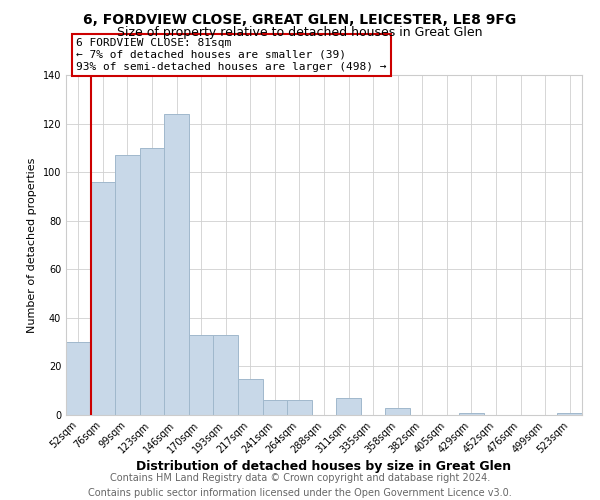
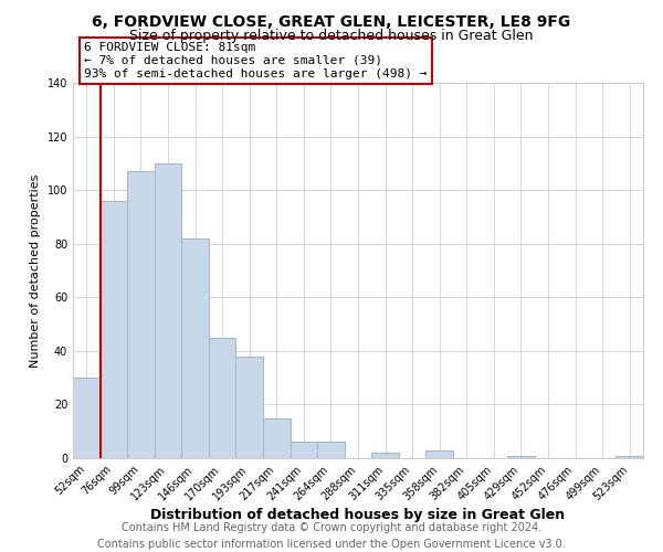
146sqm: 124 -> 82
170sqm: 33 -> 45
193sqm: 33 -> 38
311sqm: 7 -> 2
